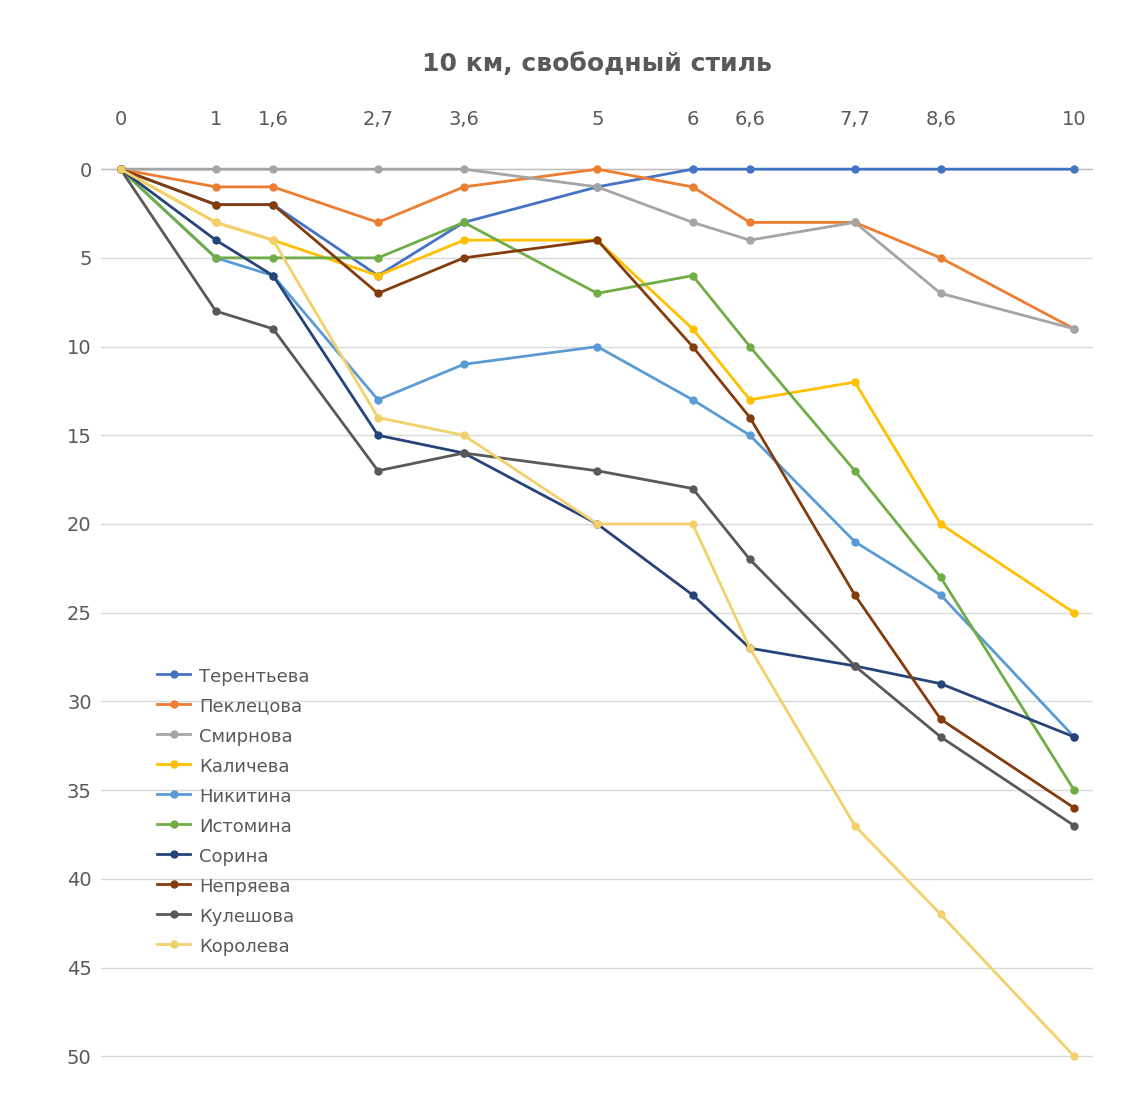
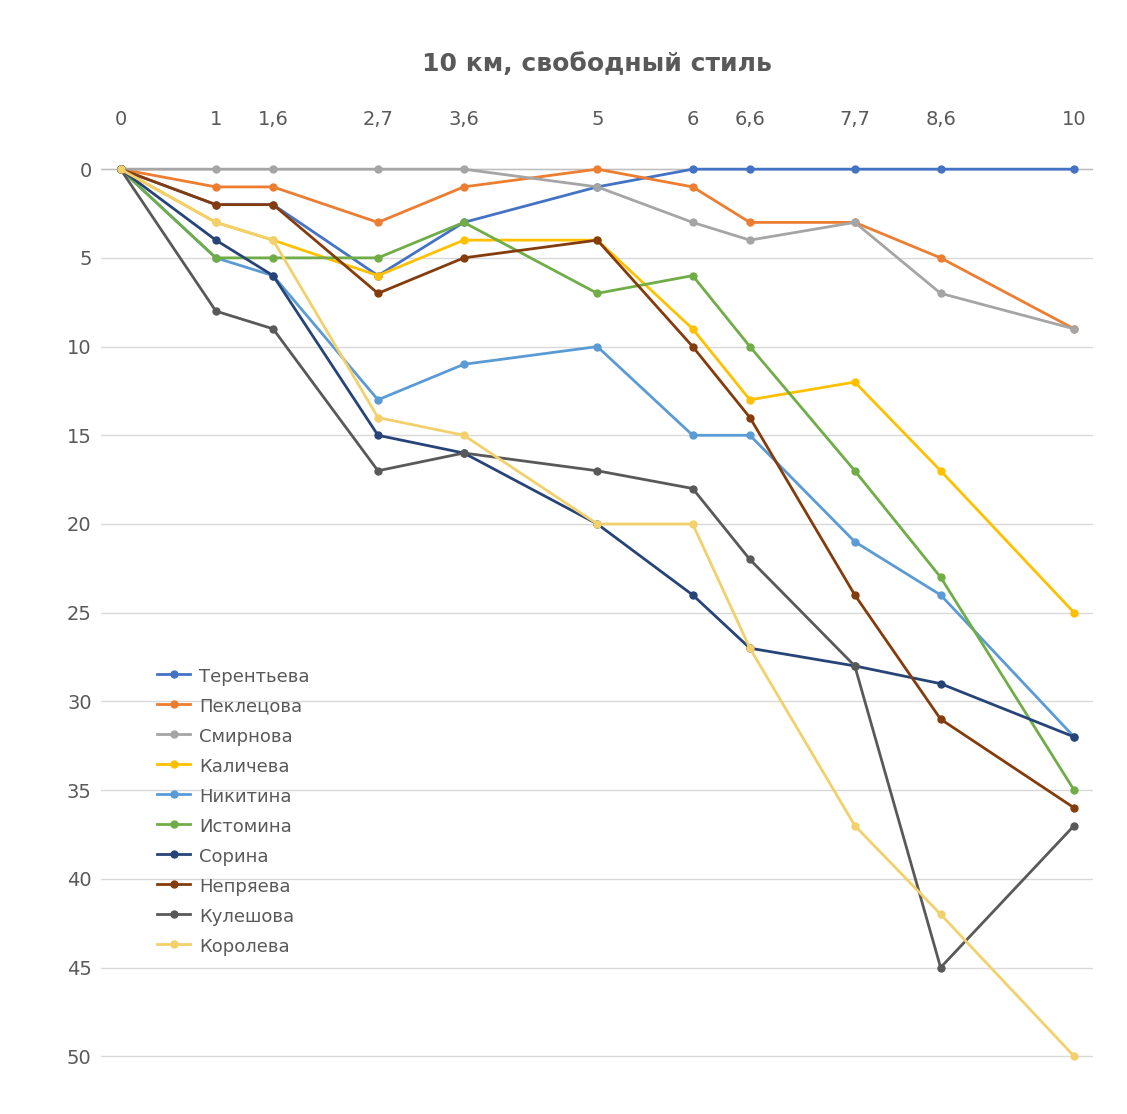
Никитина/6: 13 -> 15
Каличева/8,6: 20 -> 17
Кулешова/8,6: 32 -> 45
